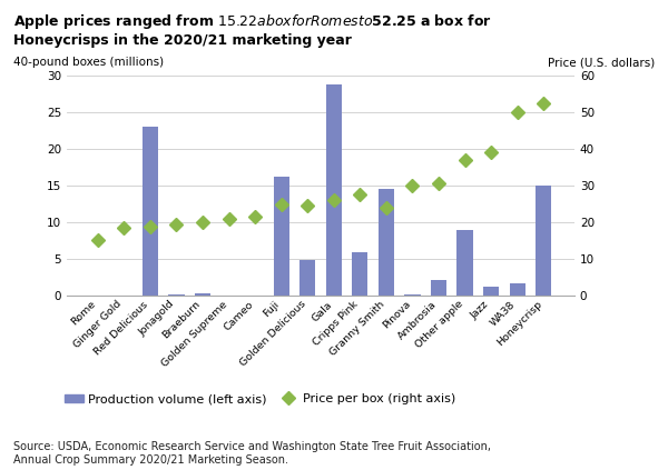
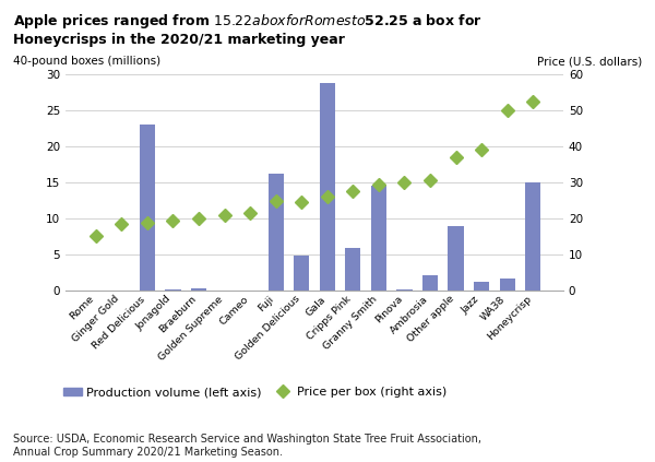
Price per box (right axis)/Granny Smith: 24.0 -> 29.5
